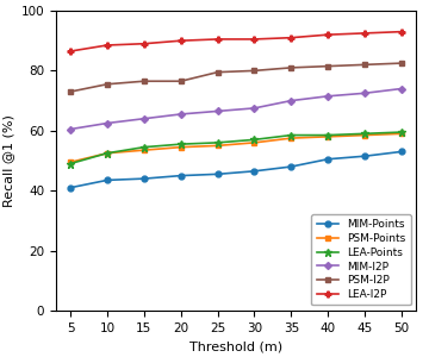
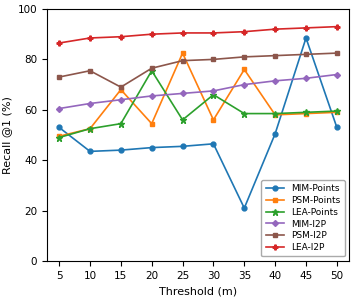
MIM-Points/5: 41.0 -> 53.0
PSM-Points/15: 53.5 -> 68.0
PSM-I2P/15: 76.5 -> 69.0
LEA-Points/20: 55.5 -> 75.5
PSM-Points/25: 55.0 -> 82.5
LEA-Points/30: 57.0 -> 66.0
MIM-Points/35: 48.0 -> 21.0
PSM-Points/35: 57.5 -> 76.0
MIM-Points/45: 51.5 -> 88.5
